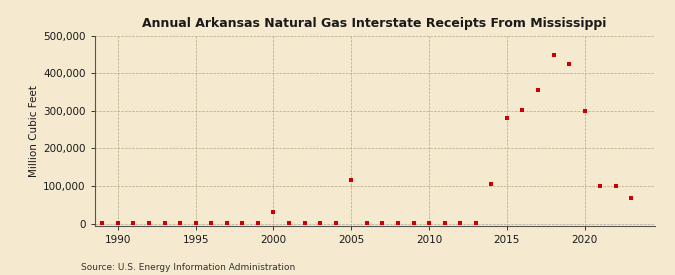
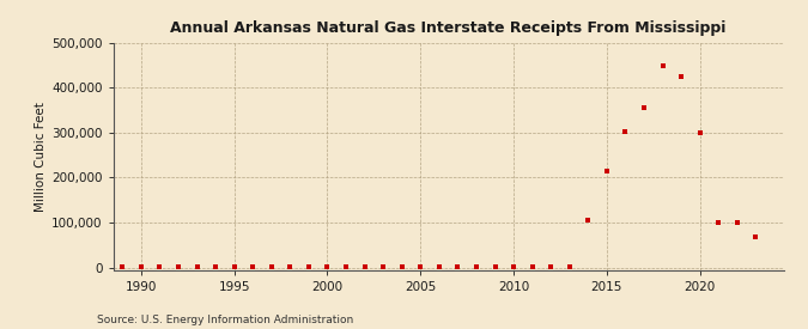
2000: 30,000 -> 1,000
2005: 115,000 -> 0
2015: 280,000 -> 215,000
